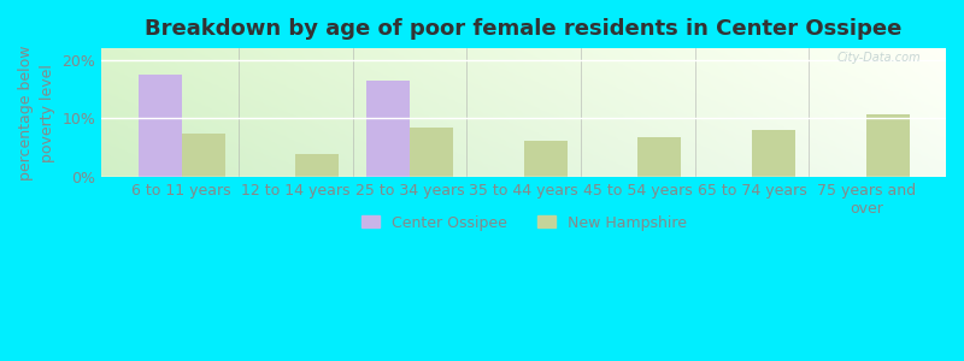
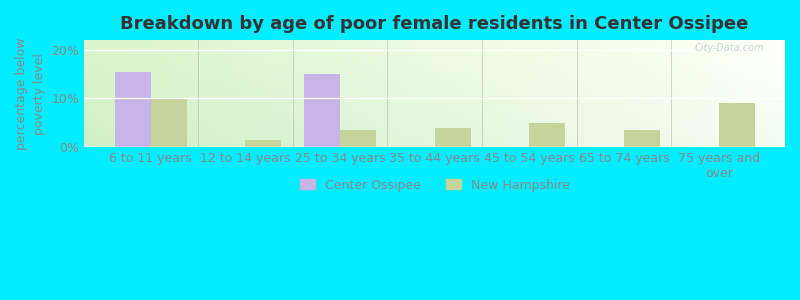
Center Ossipee/6 to 11 years: 17.5% -> 15.5%
New Hampshire/6 to 11 years: 7.5% -> 10.0%
New Hampshire/12 to 14 years: 4.0% -> 1.5%
Center Ossipee/25 to 34 years: 16.5% -> 15.0%
New Hampshire/25 to 34 years: 8.5% -> 3.5%
New Hampshire/35 to 44 years: 6.2% -> 4.0%
New Hampshire/45 to 54 years: 6.8% -> 5.0%
New Hampshire/65 to 74 years: 8.0% -> 3.5%
New Hampshire/75 years and over: 10.8% -> 9.0%
